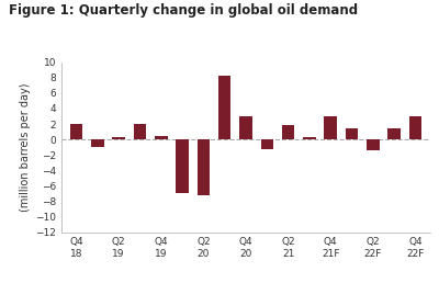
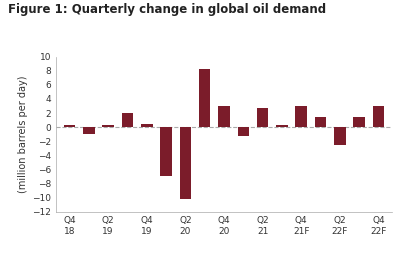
Q4 18: 2.0 -> 0.3
Q2 20: -7.2 -> -10.2
Q2 21: 1.8 -> 2.7
Q2 22F: -1.4 -> -2.5
